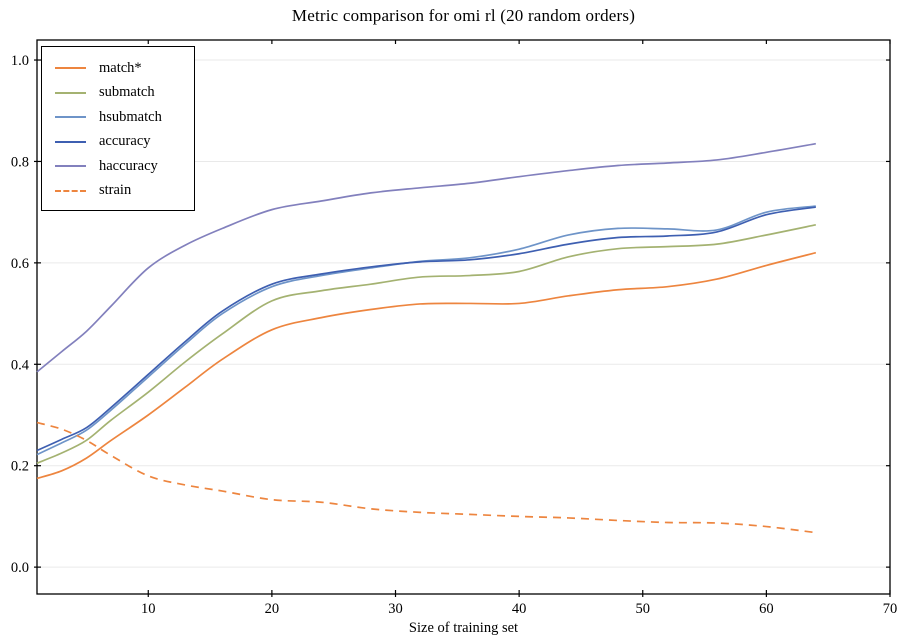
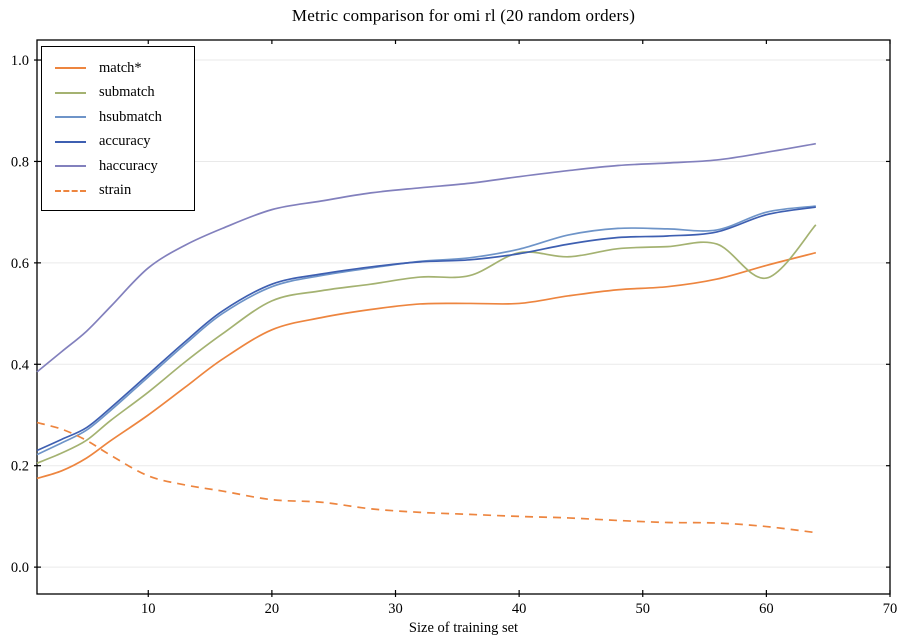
submatch/40: 0.58 -> 0.62
submatch/60: 0.66 -> 0.57
